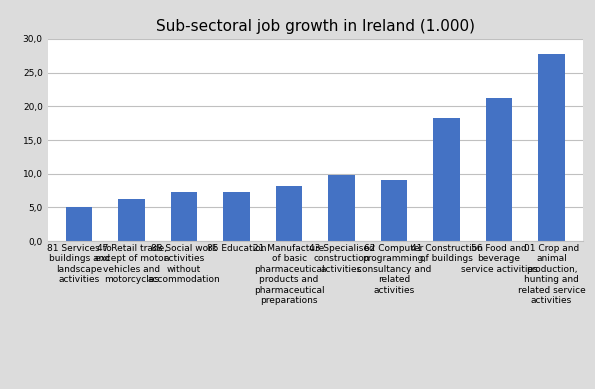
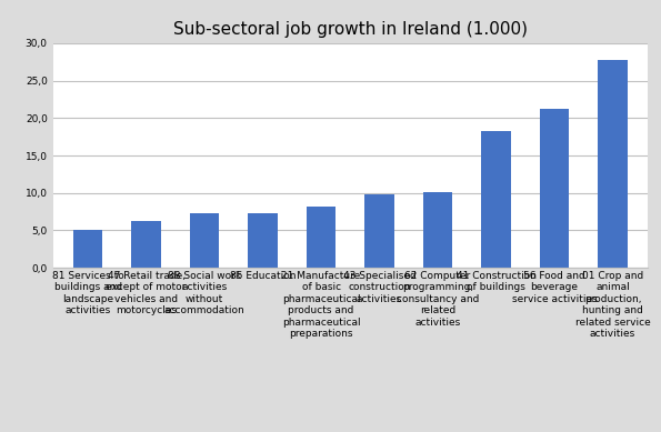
62 Computer programming, consultancy and related activities: 9,0 -> 10,1
